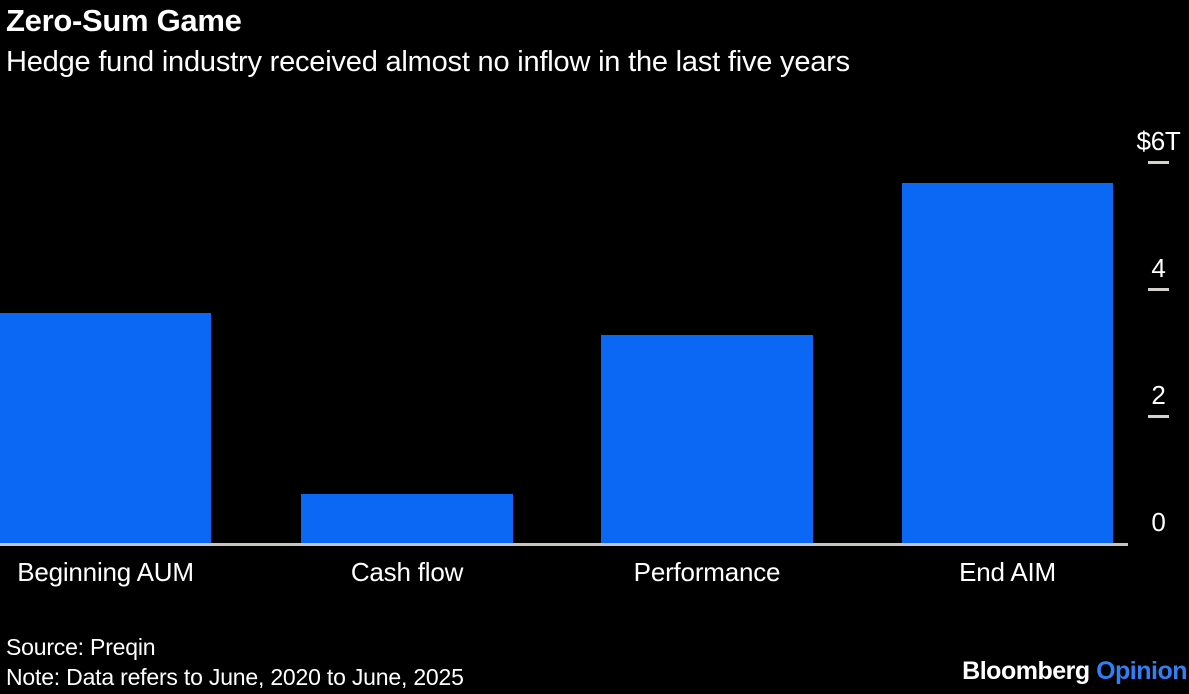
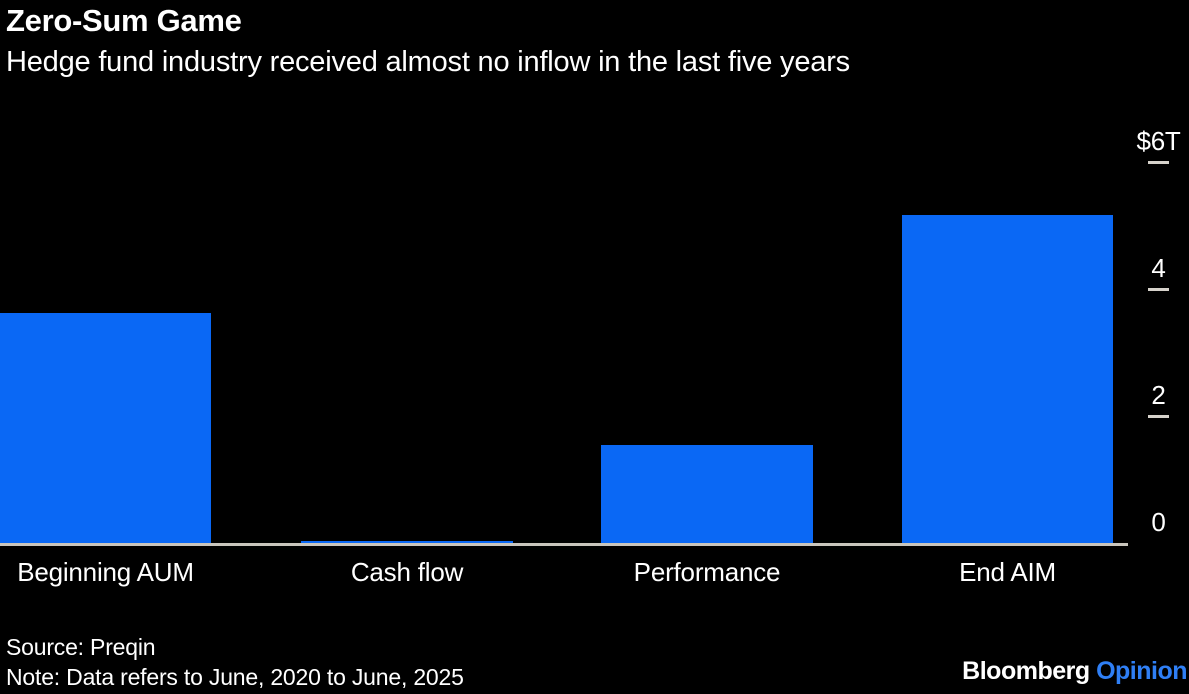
Cash flow: 0.8 -> 0.1
Performance: 3.3 -> 1.6
End AIM: 5.7 -> 5.2
